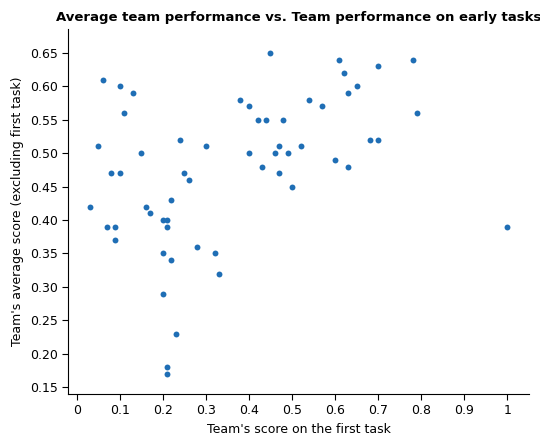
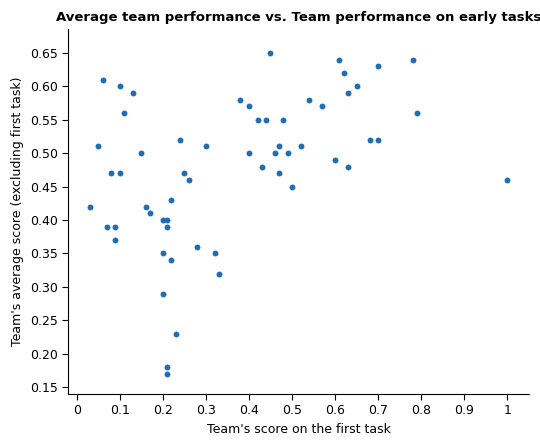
1: 0.39 -> 0.46
